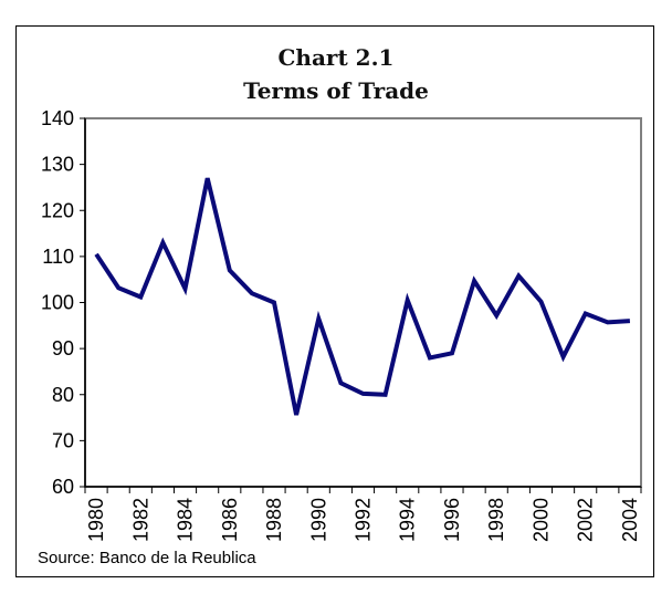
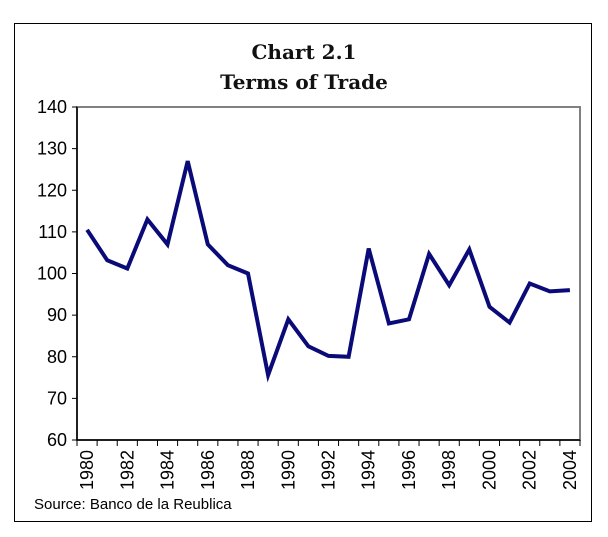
1984: 103 -> 107
1990: 96 -> 89
1994: 100 -> 106
2000: 100 -> 92
